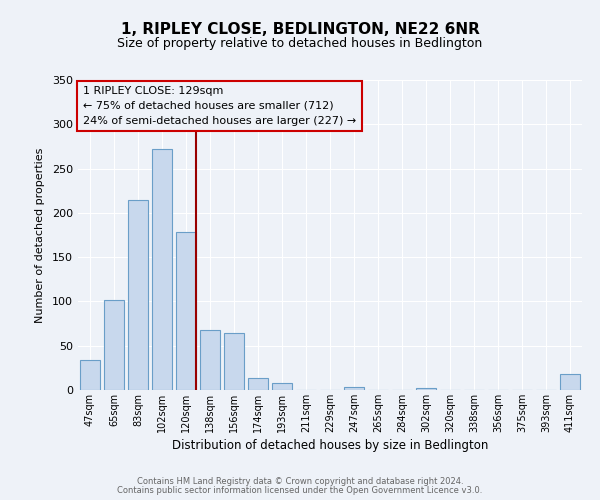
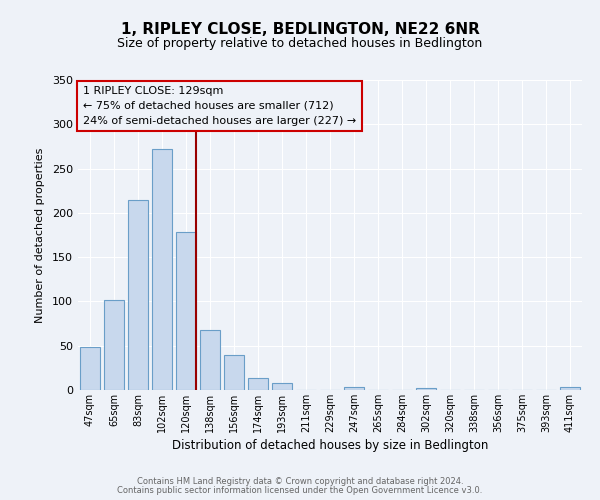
47sqm: 34 -> 48
156sqm: 64 -> 40
411sqm: 18 -> 3
